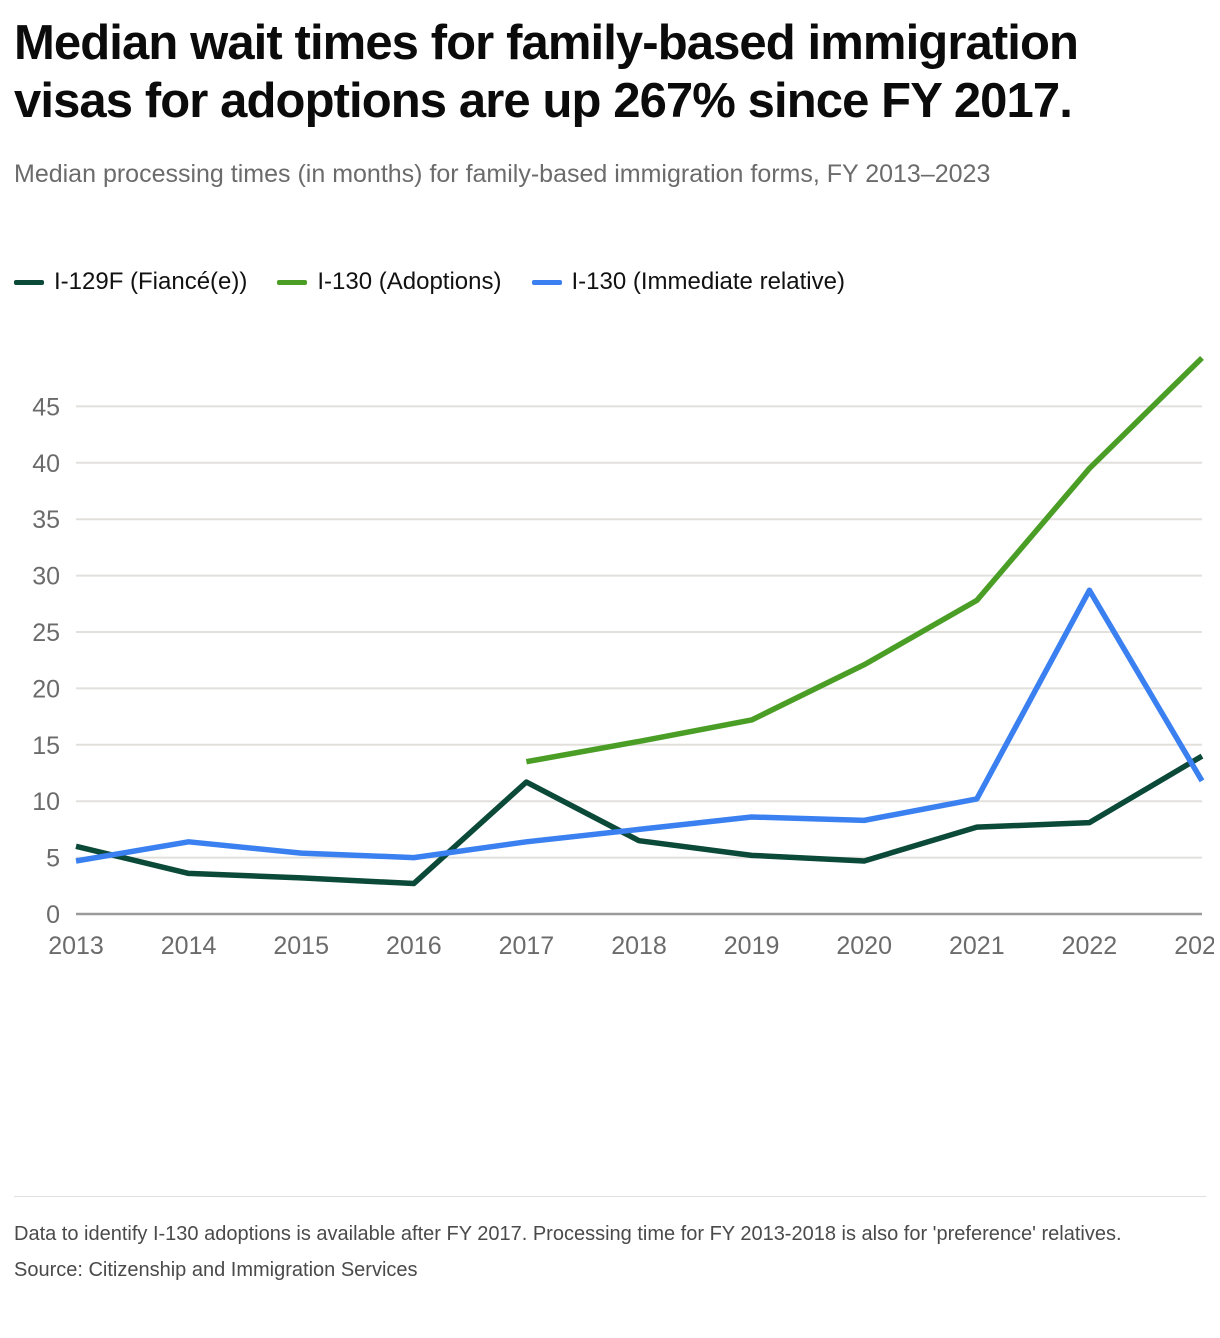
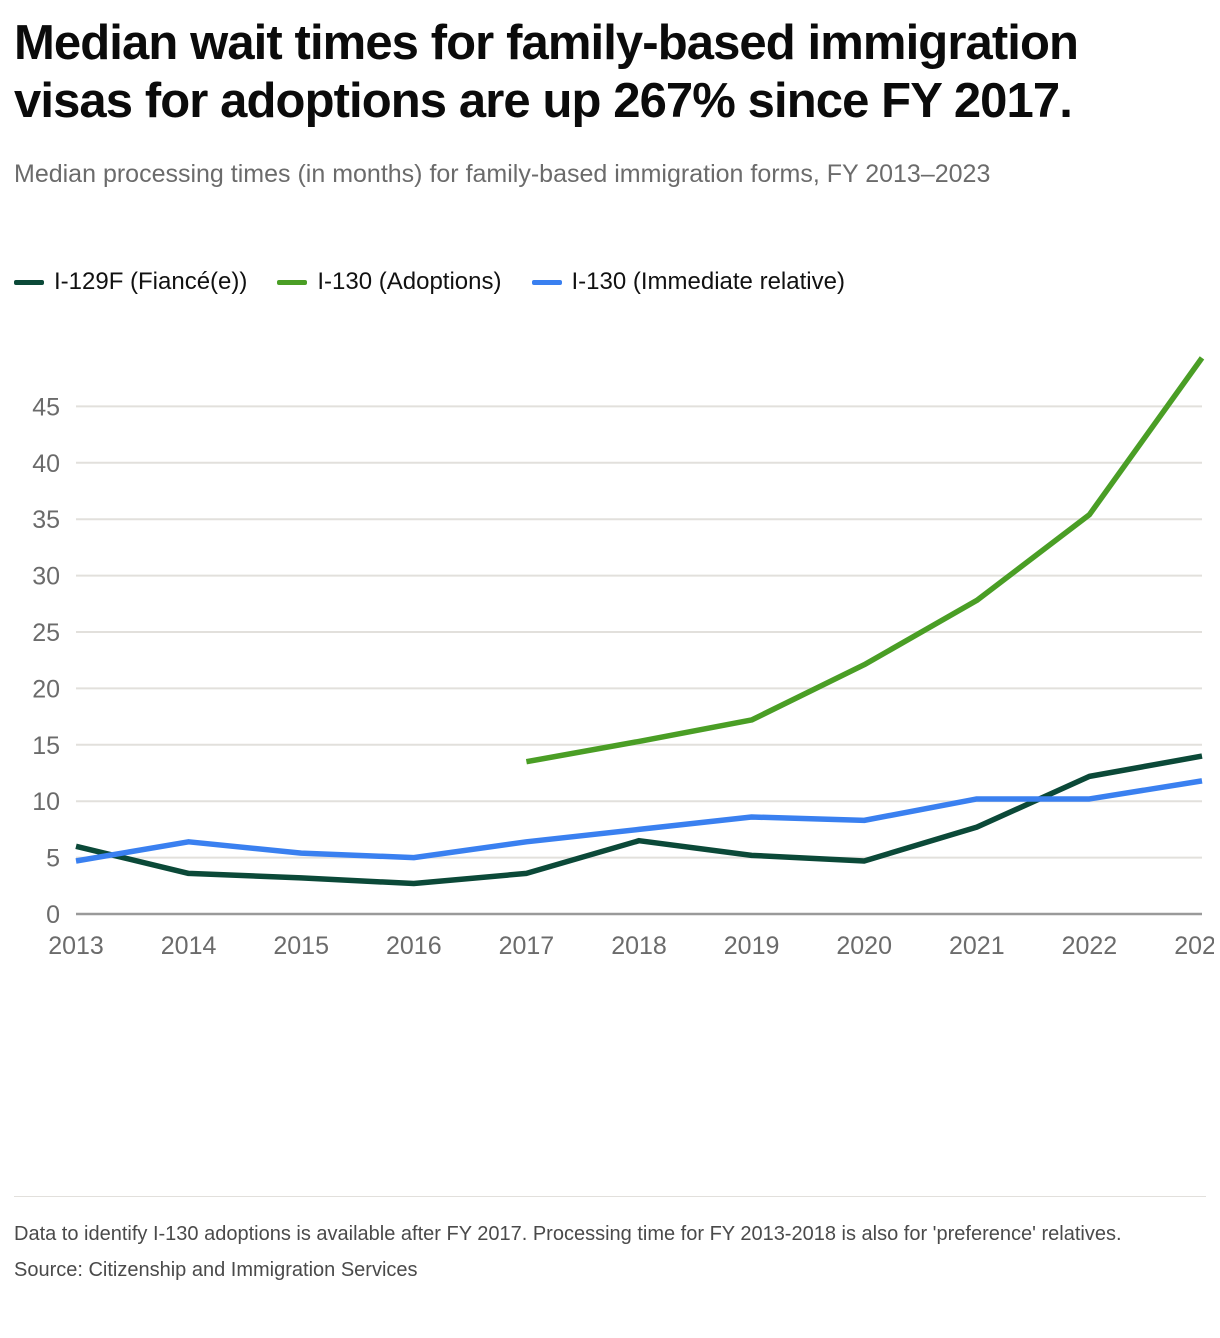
I-129F (Fiancé(e))/2017: 11.7 -> 3.6
I-129F (Fiancé(e))/2022: 8.1 -> 12.2
I-130 (Adoptions)/2022: 39.5 -> 35.4
I-130 (Immediate relative)/2022: 28.7 -> 10.2
